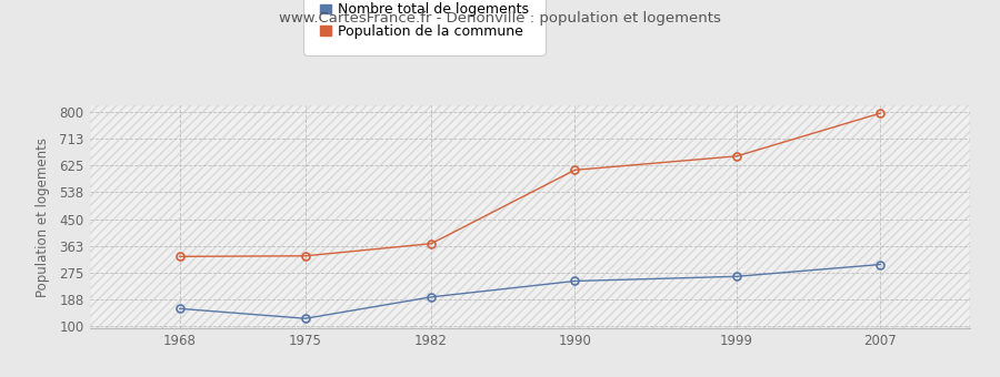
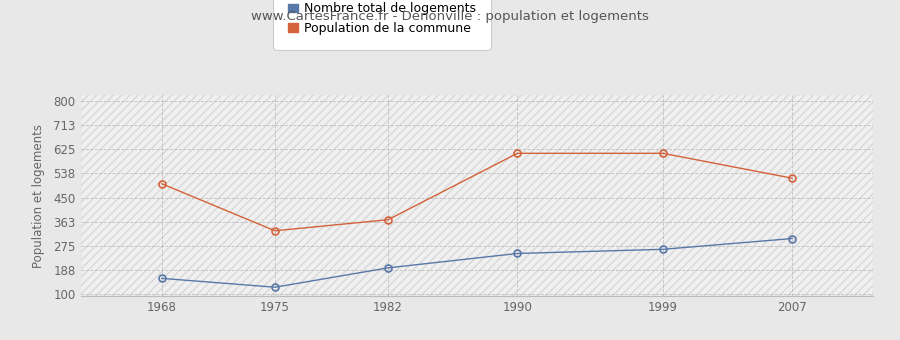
Population de la commune/1968: 328 -> 500
Population de la commune/1999: 655 -> 610
Population de la commune/2007: 795 -> 520
